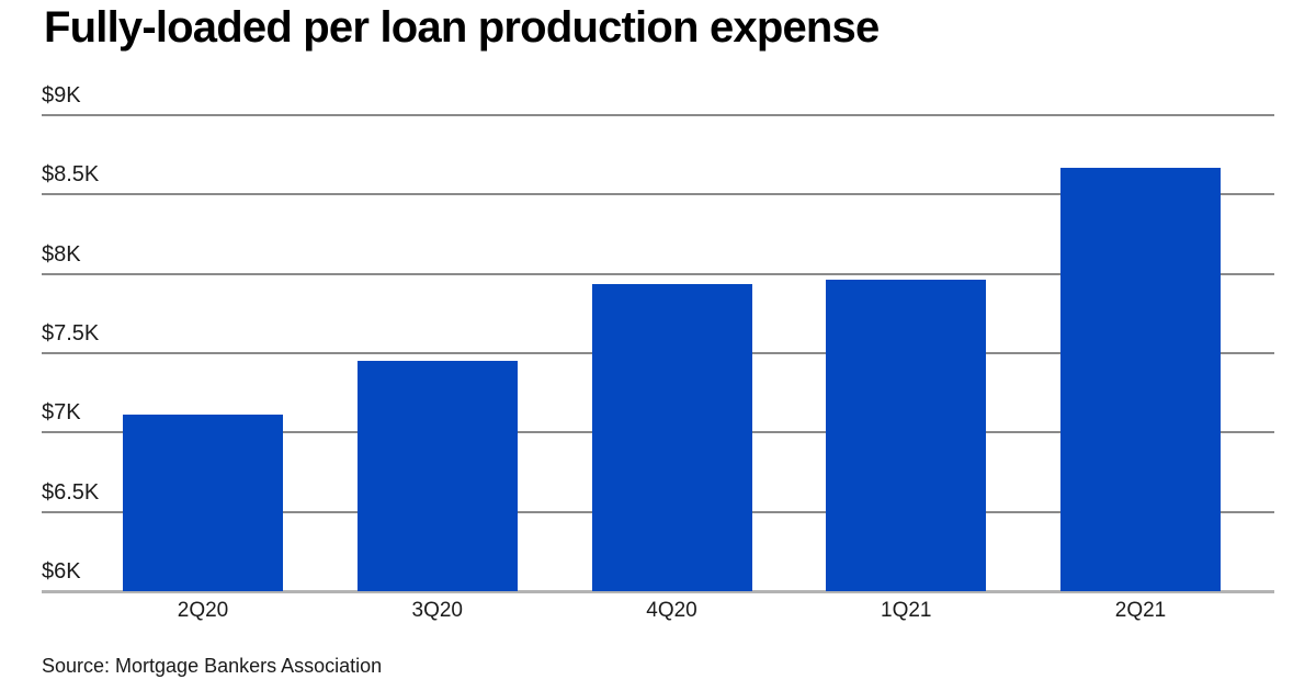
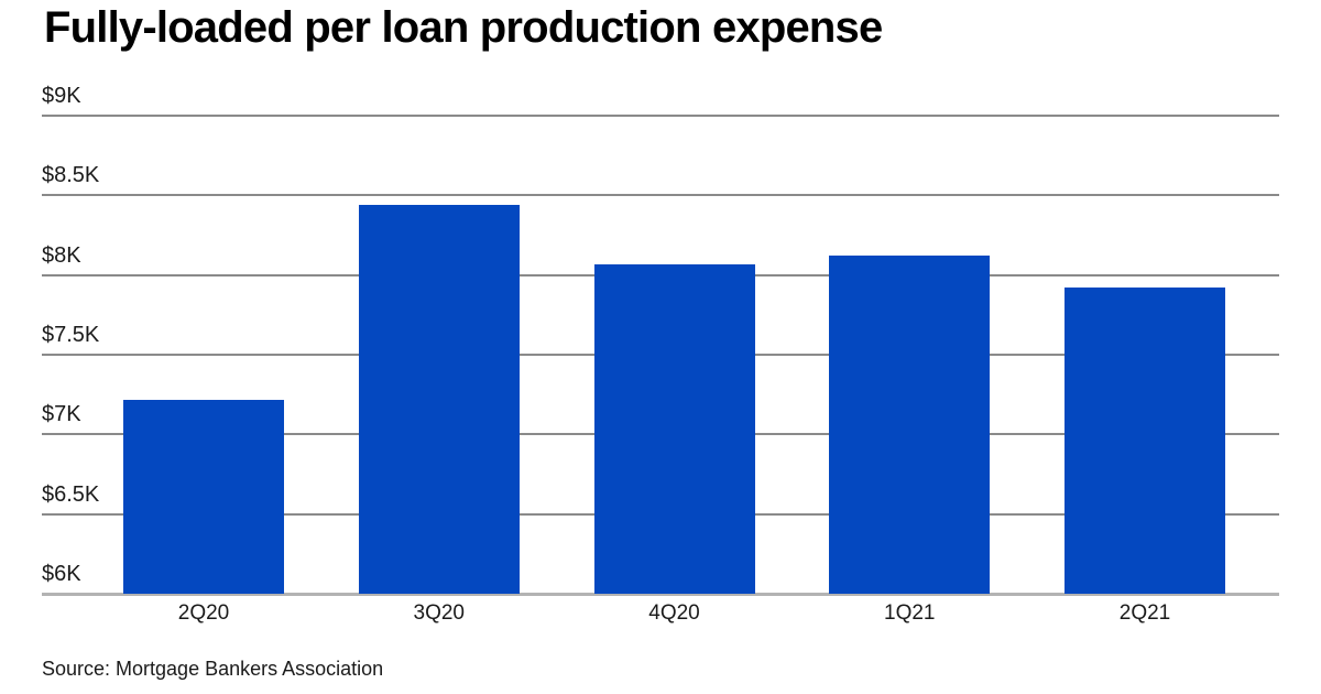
2Q20: $7.12K -> $7.22K
3Q20: $7.45K -> $8.44K
4Q20: $7.94K -> $8.07K
1Q21: $7.96K -> $8.12K
2Q21: $8.67K -> $7.92K
